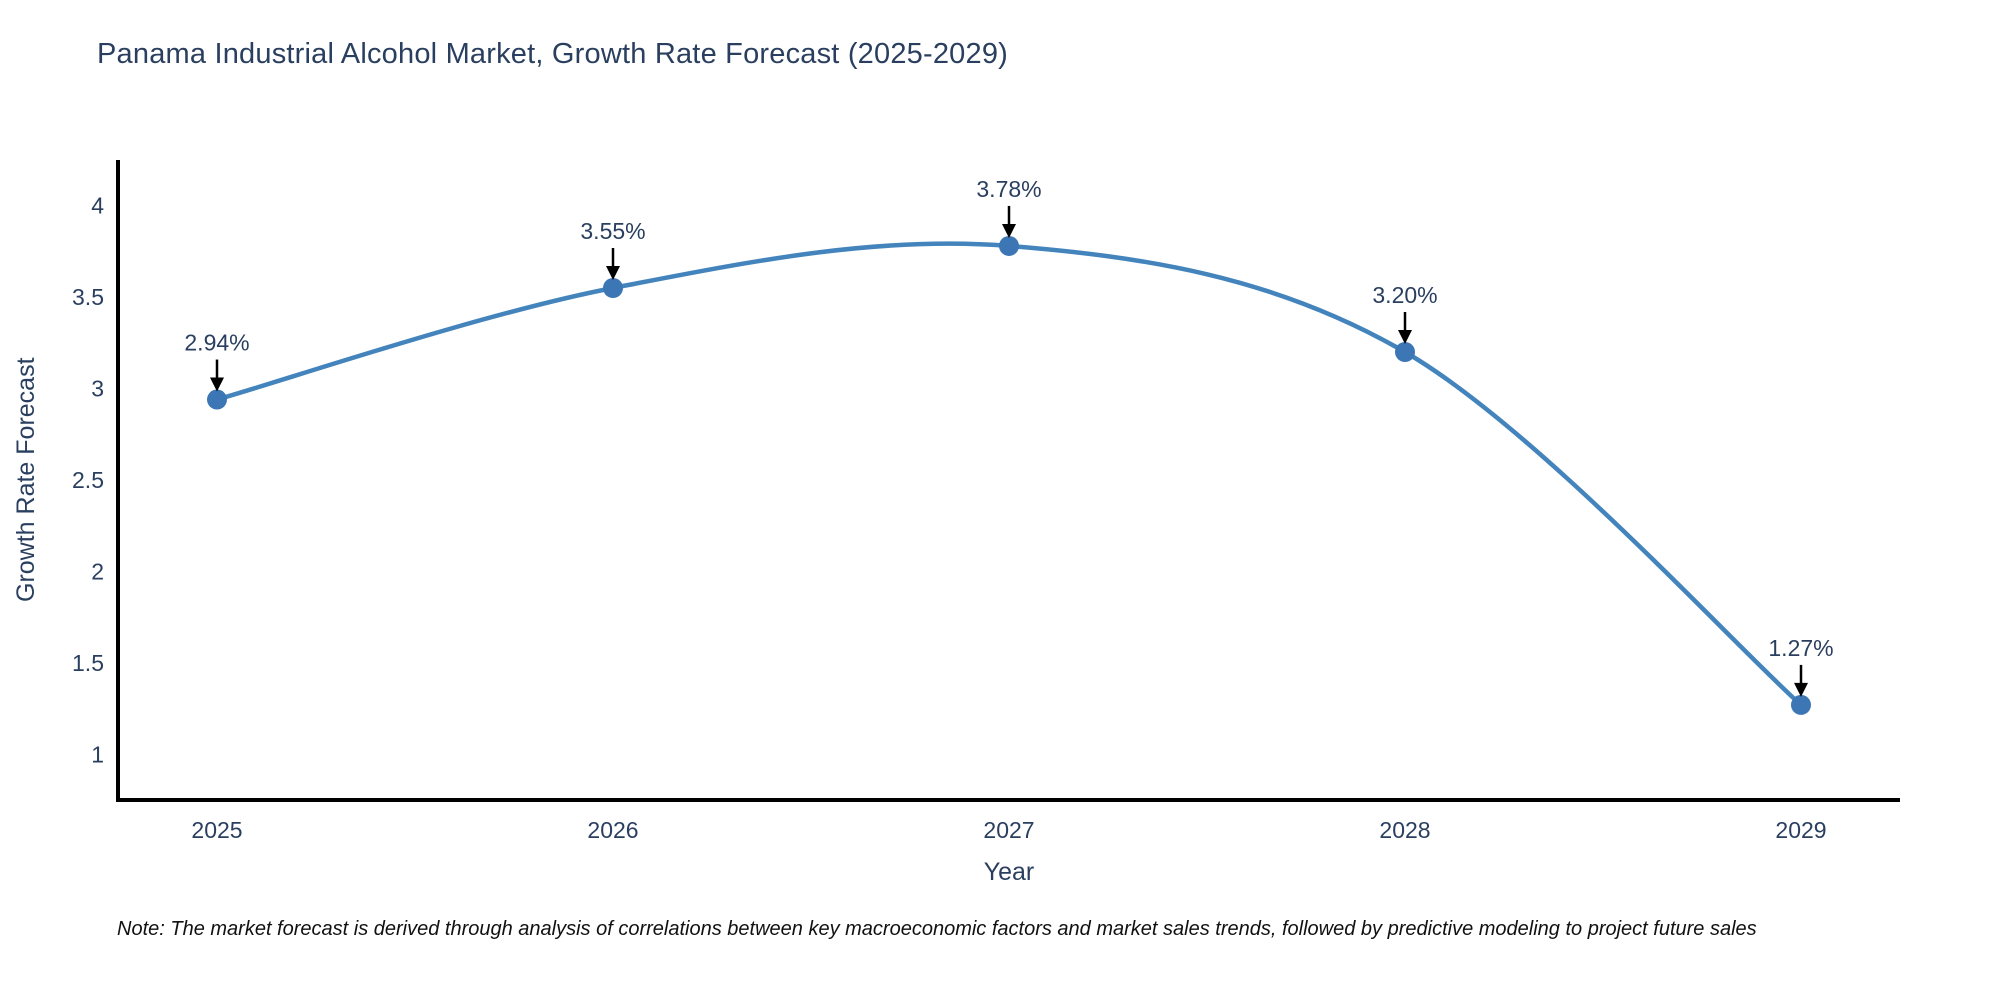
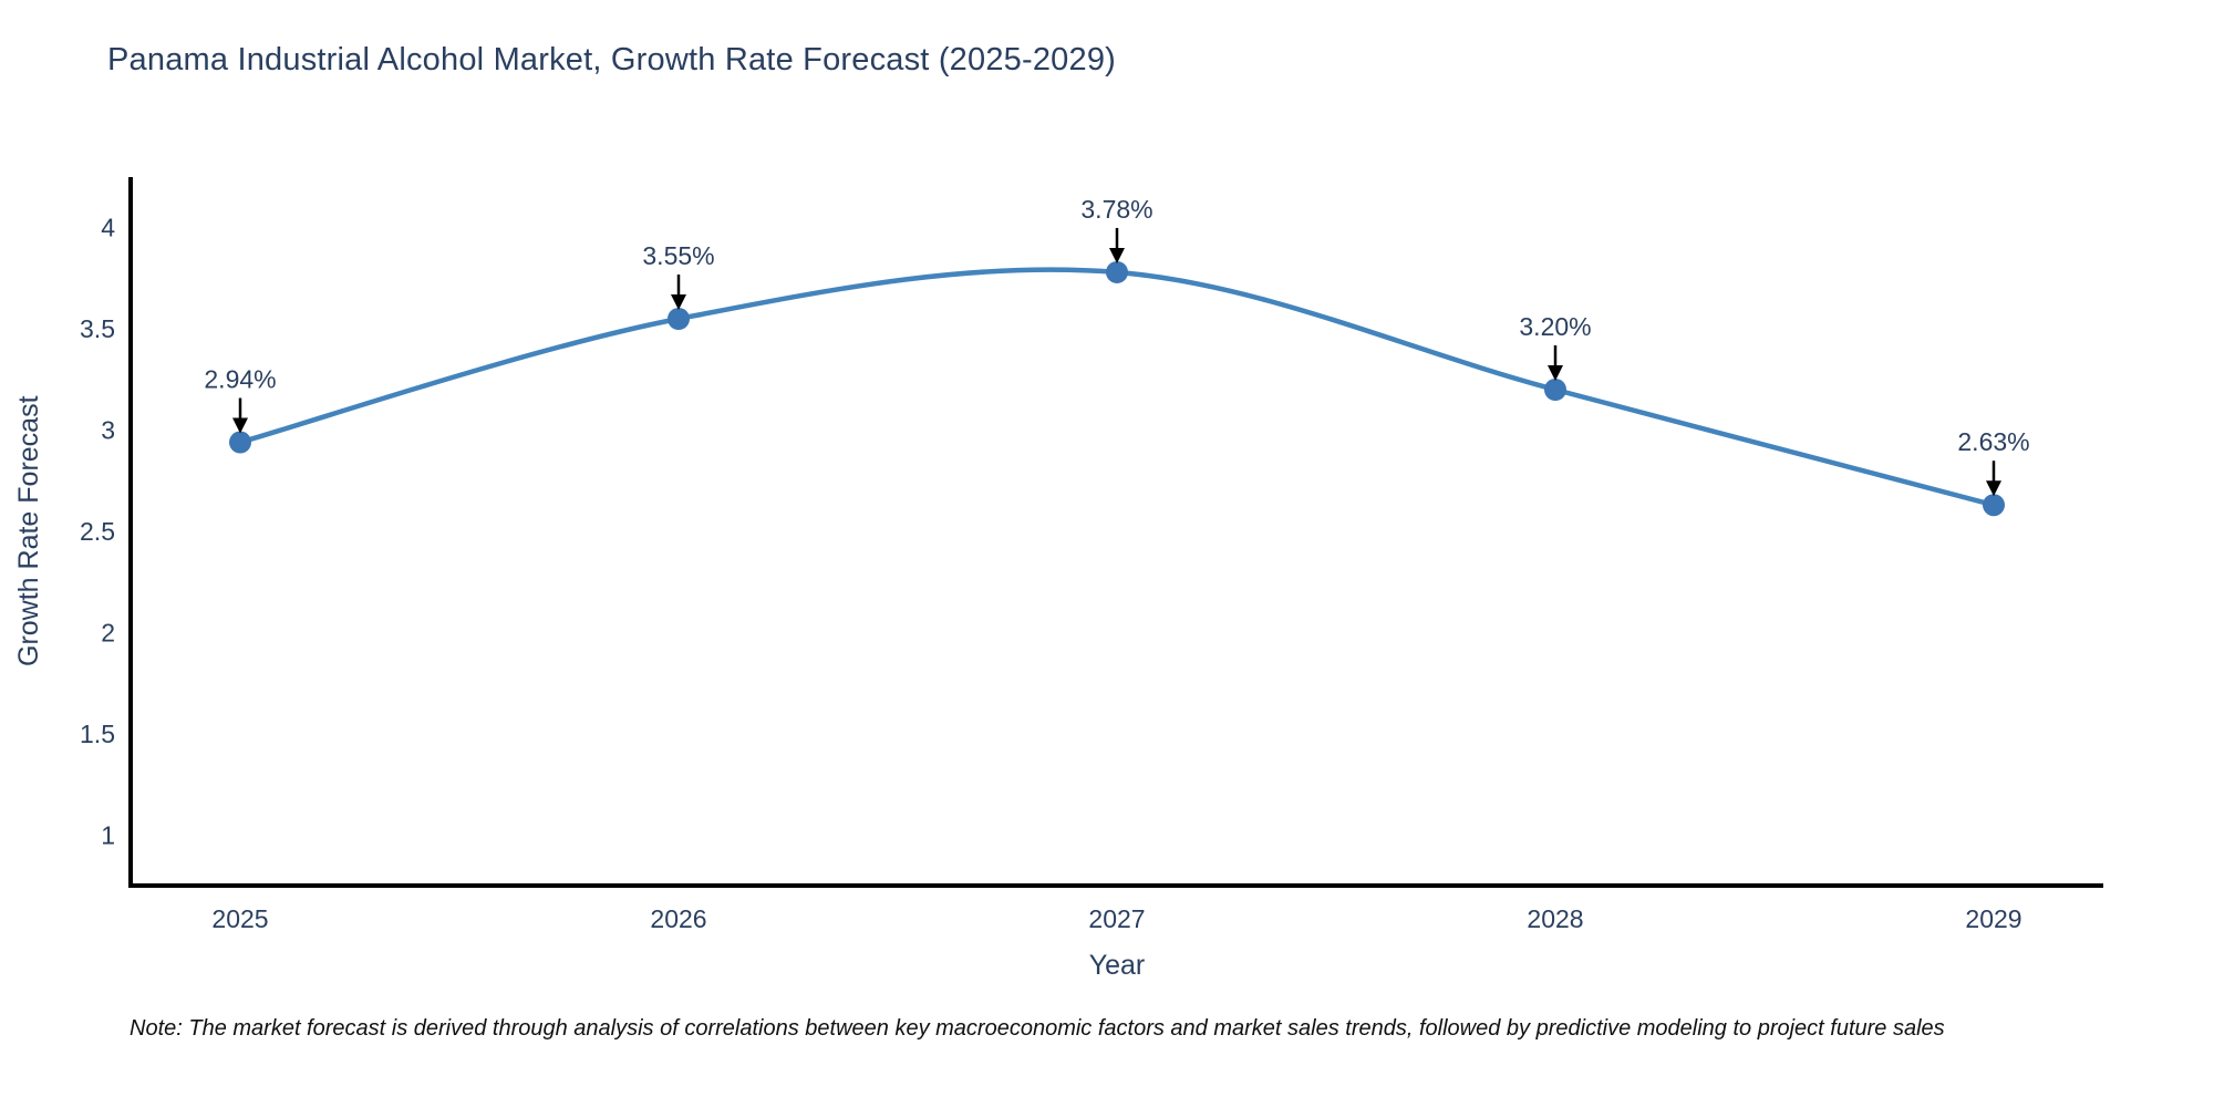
2029: 1.27% -> 2.63%
